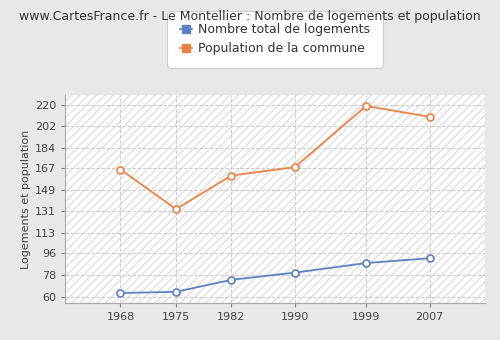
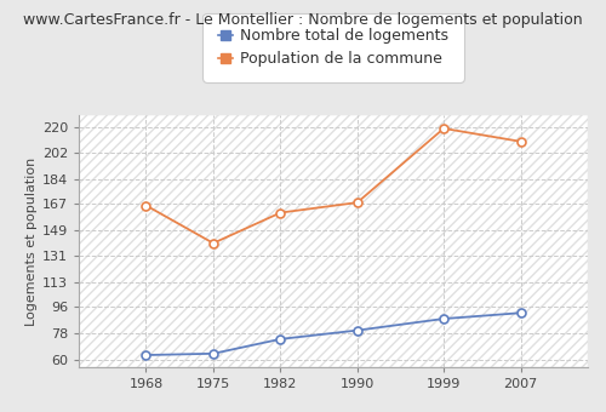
Population de la commune/1975: 133 -> 140
